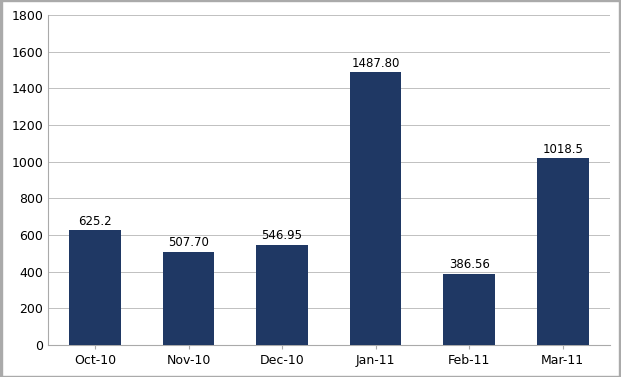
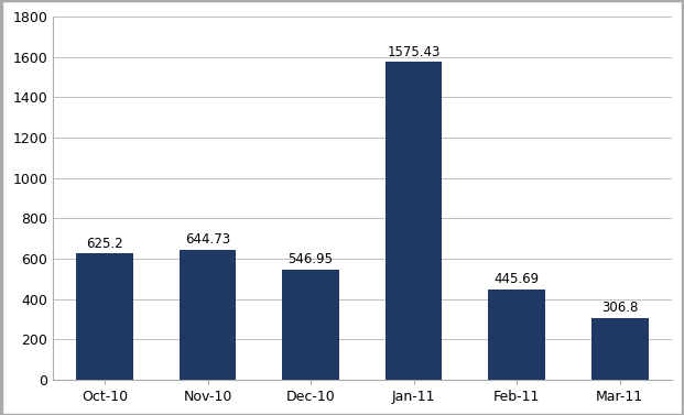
Nov-10: 507.70 -> 644.73
Jan-11: 1487.80 -> 1575.43
Feb-11: 386.56 -> 445.69
Mar-11: 1018.5 -> 306.8
